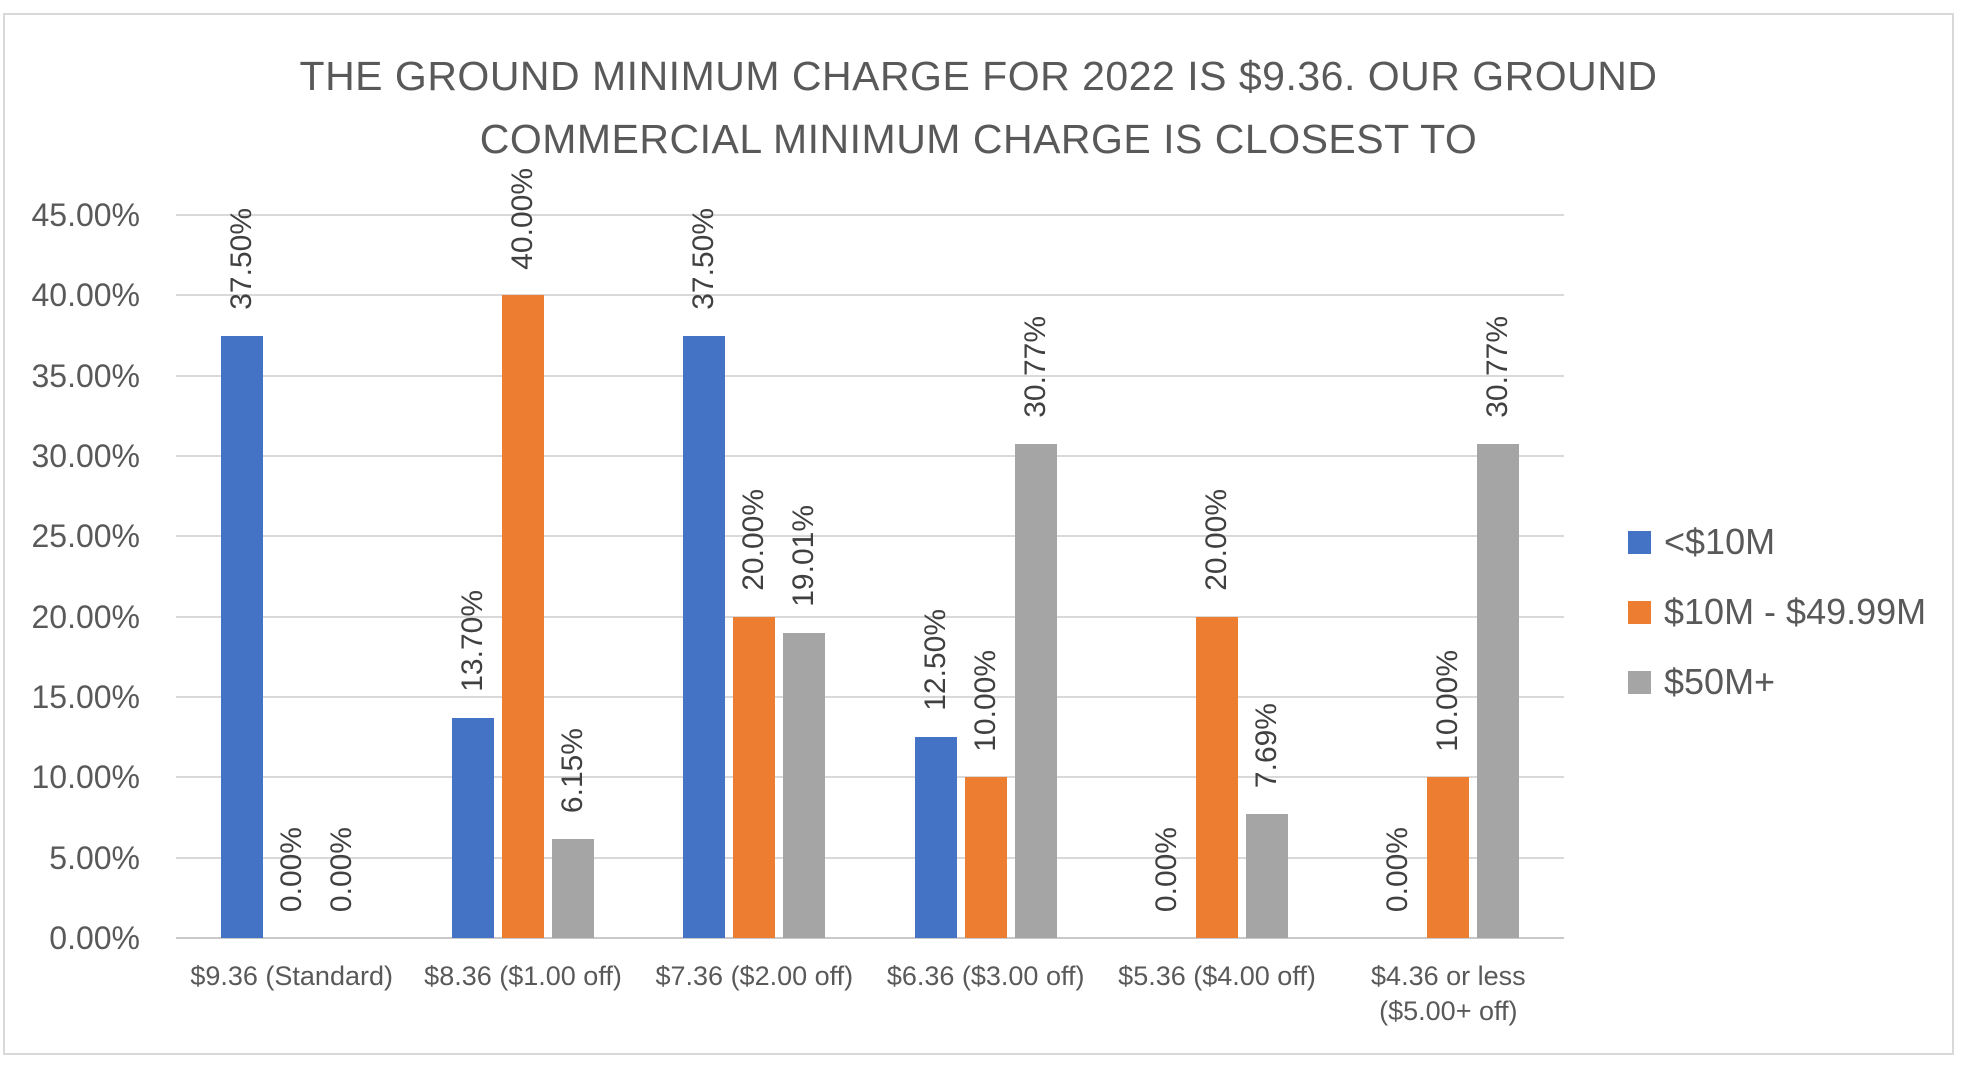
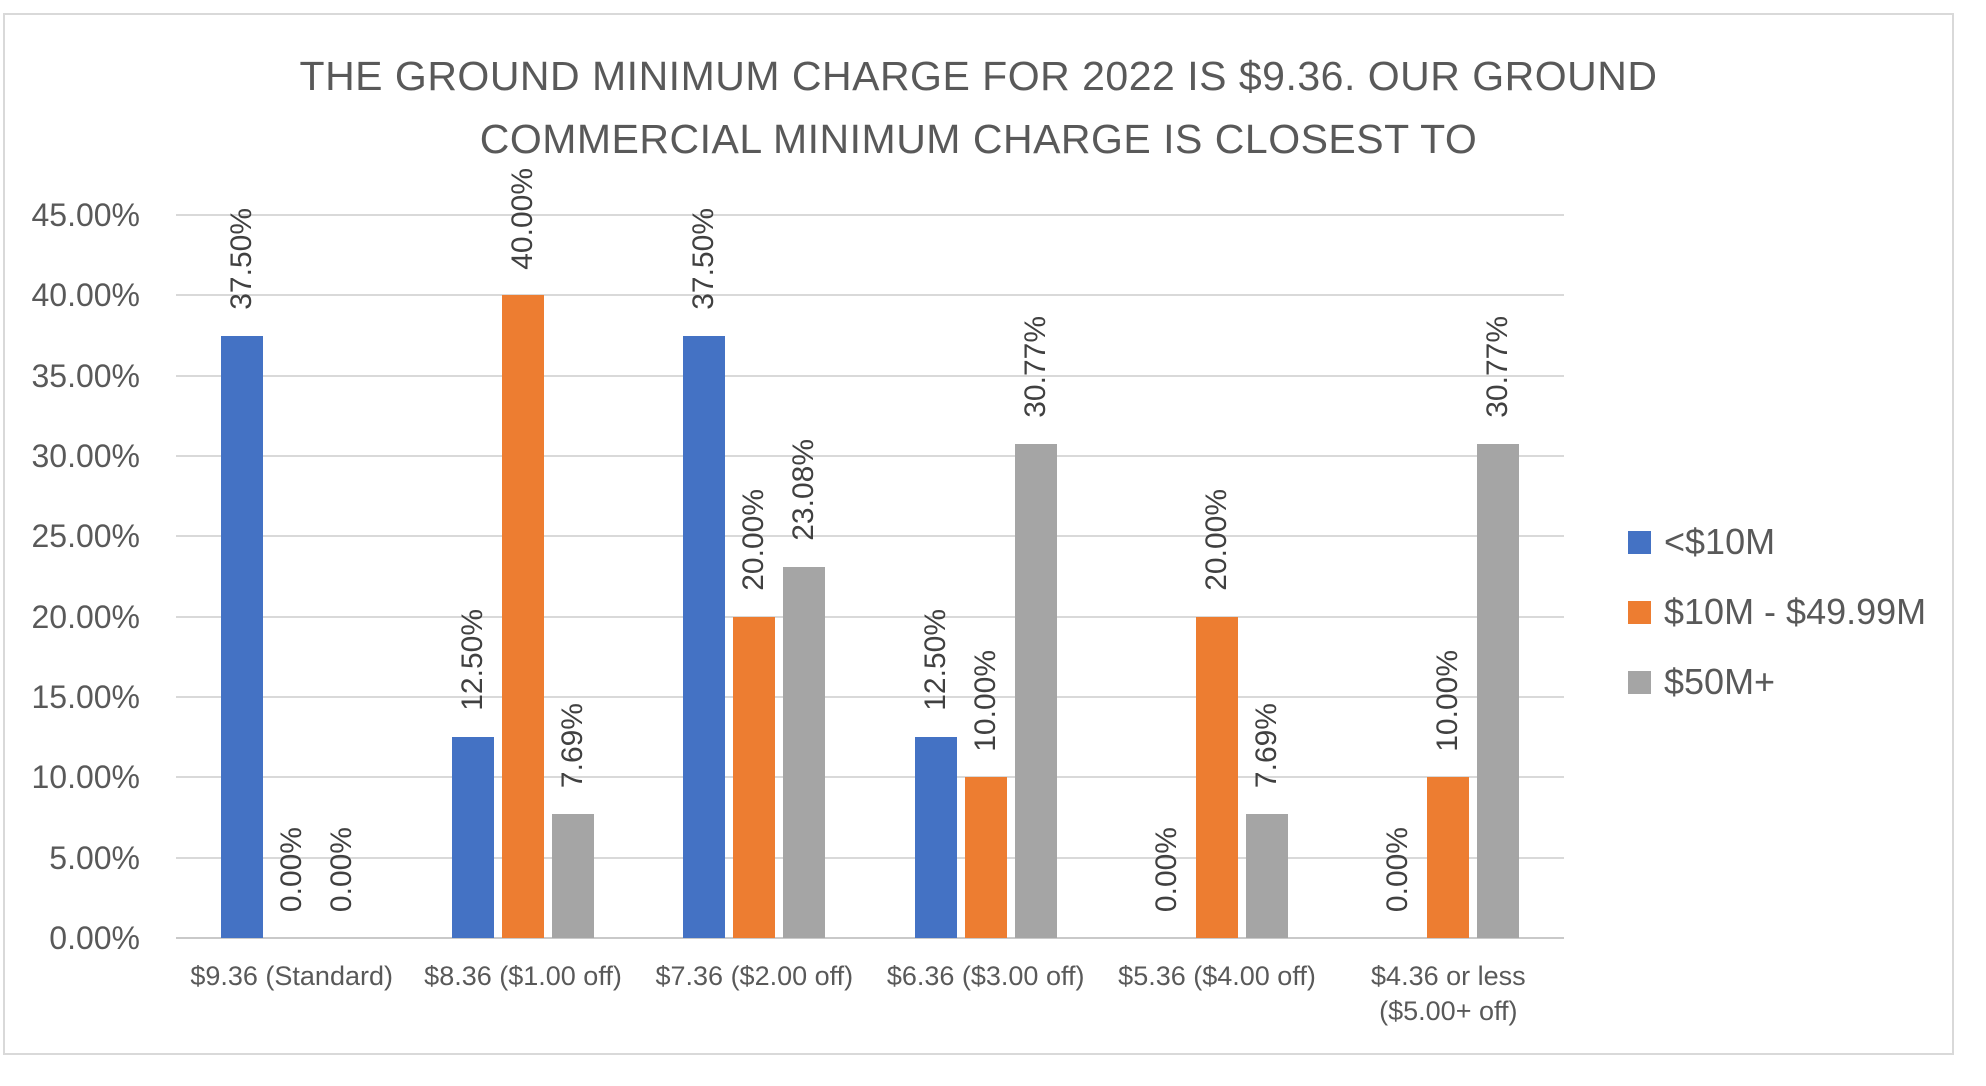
<$10M/$8.36 ($1.00 off): 13.70% -> 12.50%
$50M+/$8.36 ($1.00 off): 6.15% -> 7.69%
$50M+/$7.36 ($2.00 off): 19.01% -> 23.08%
